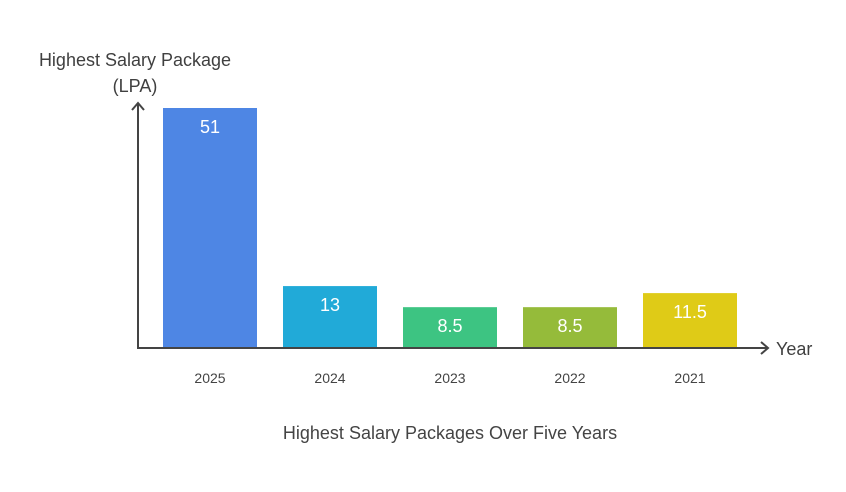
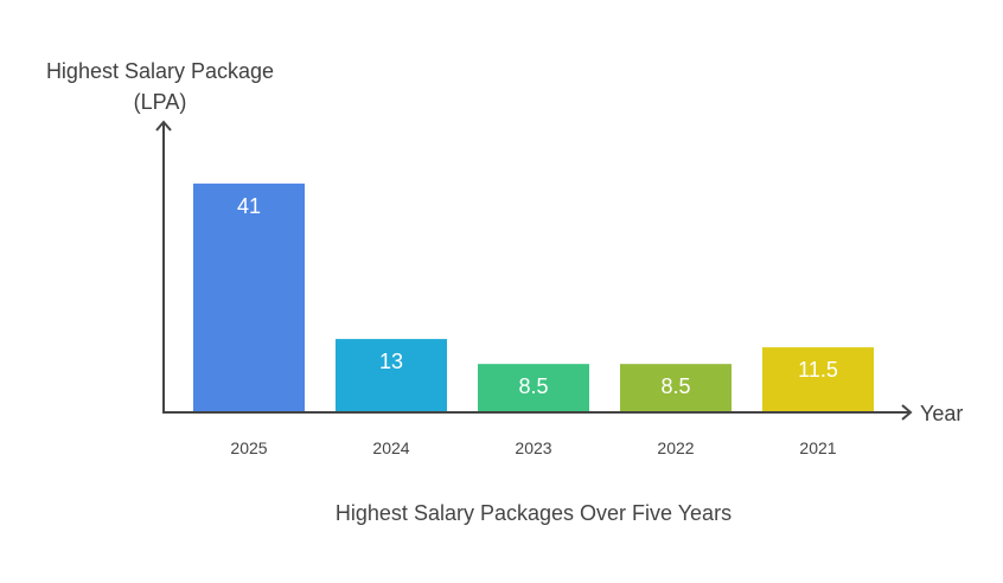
2025: 51 -> 41
